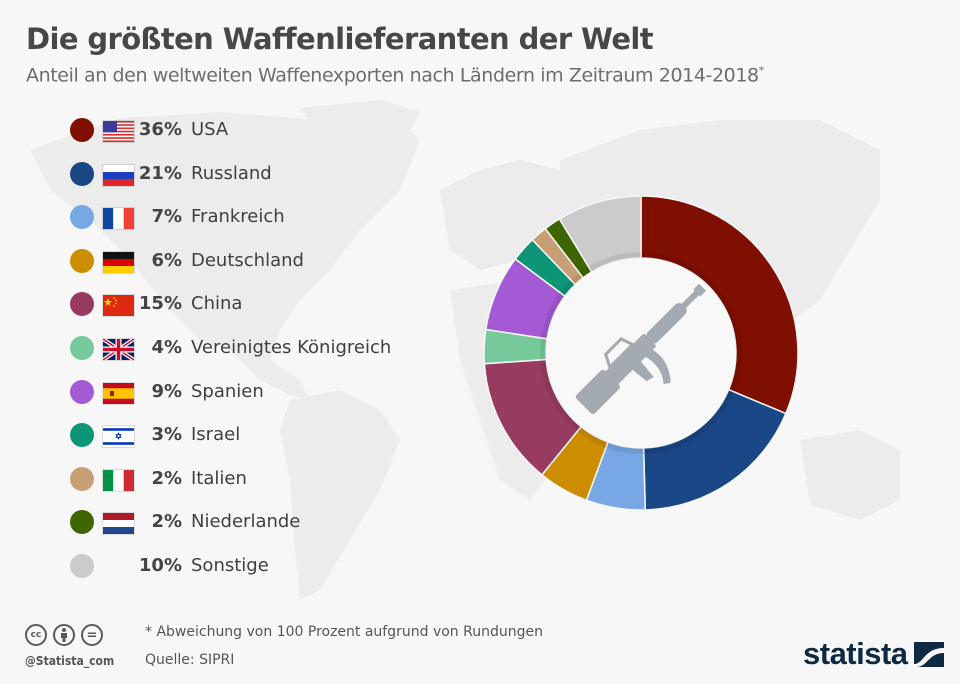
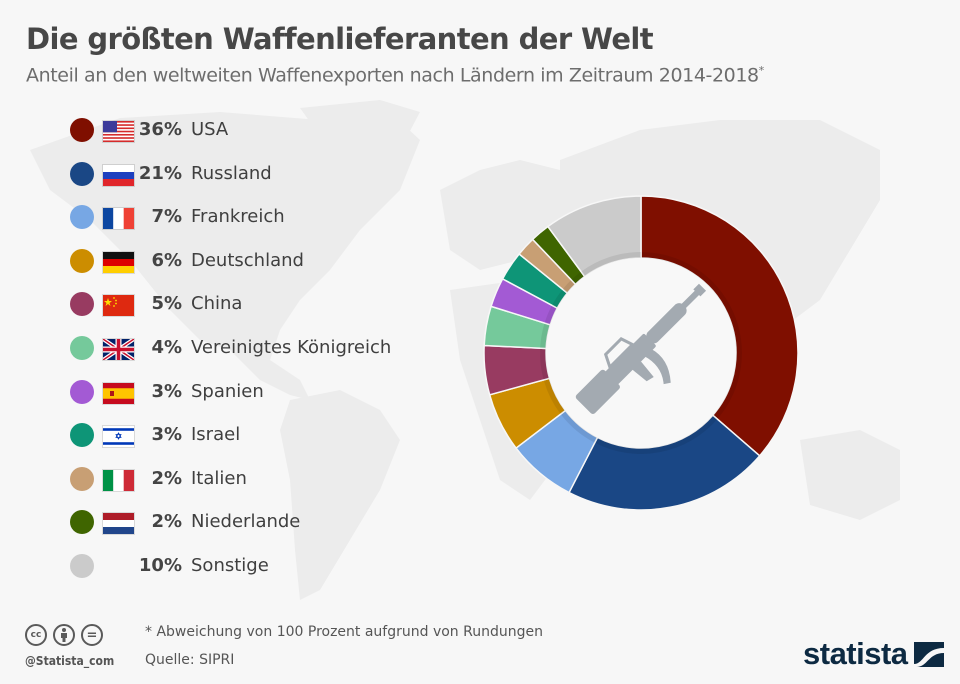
China: 15% -> 5%
Spanien: 9% -> 3%
